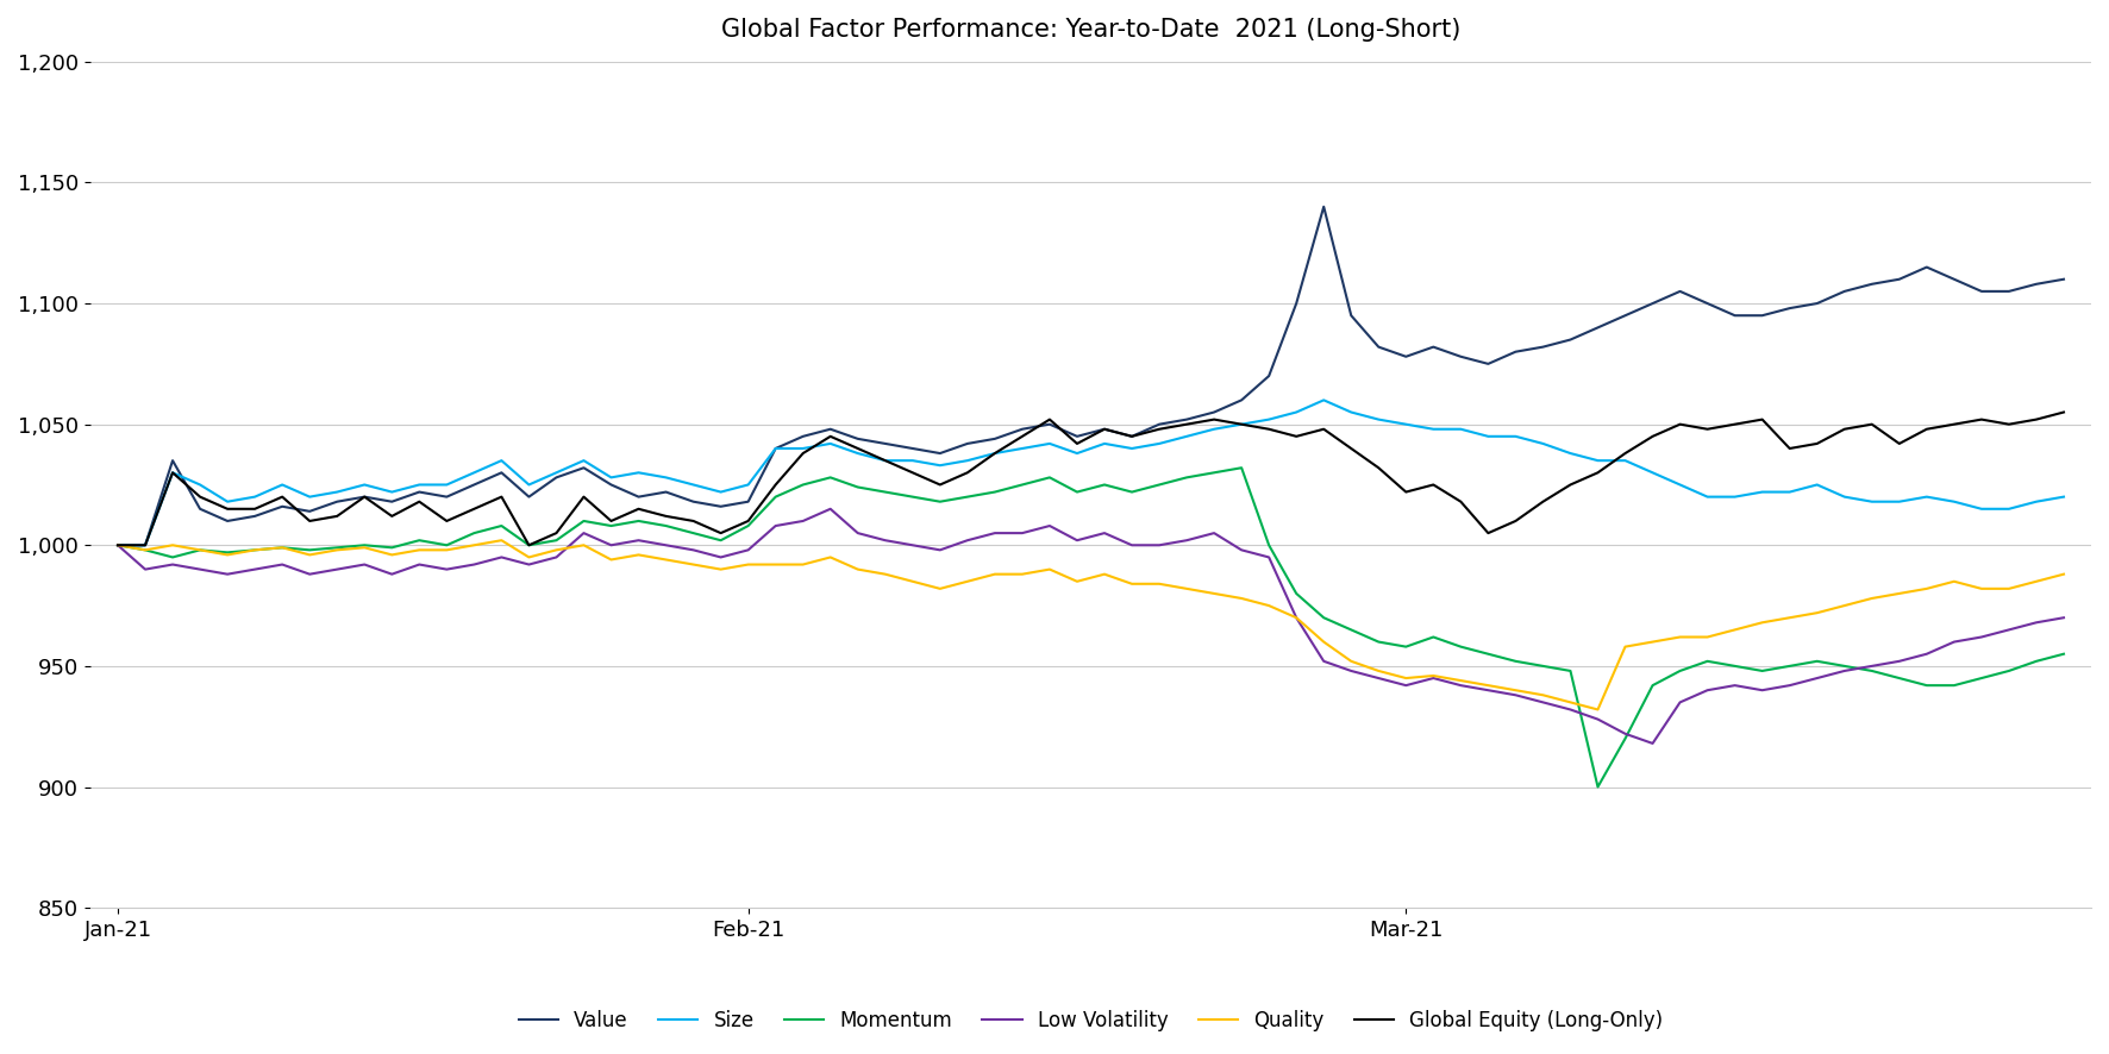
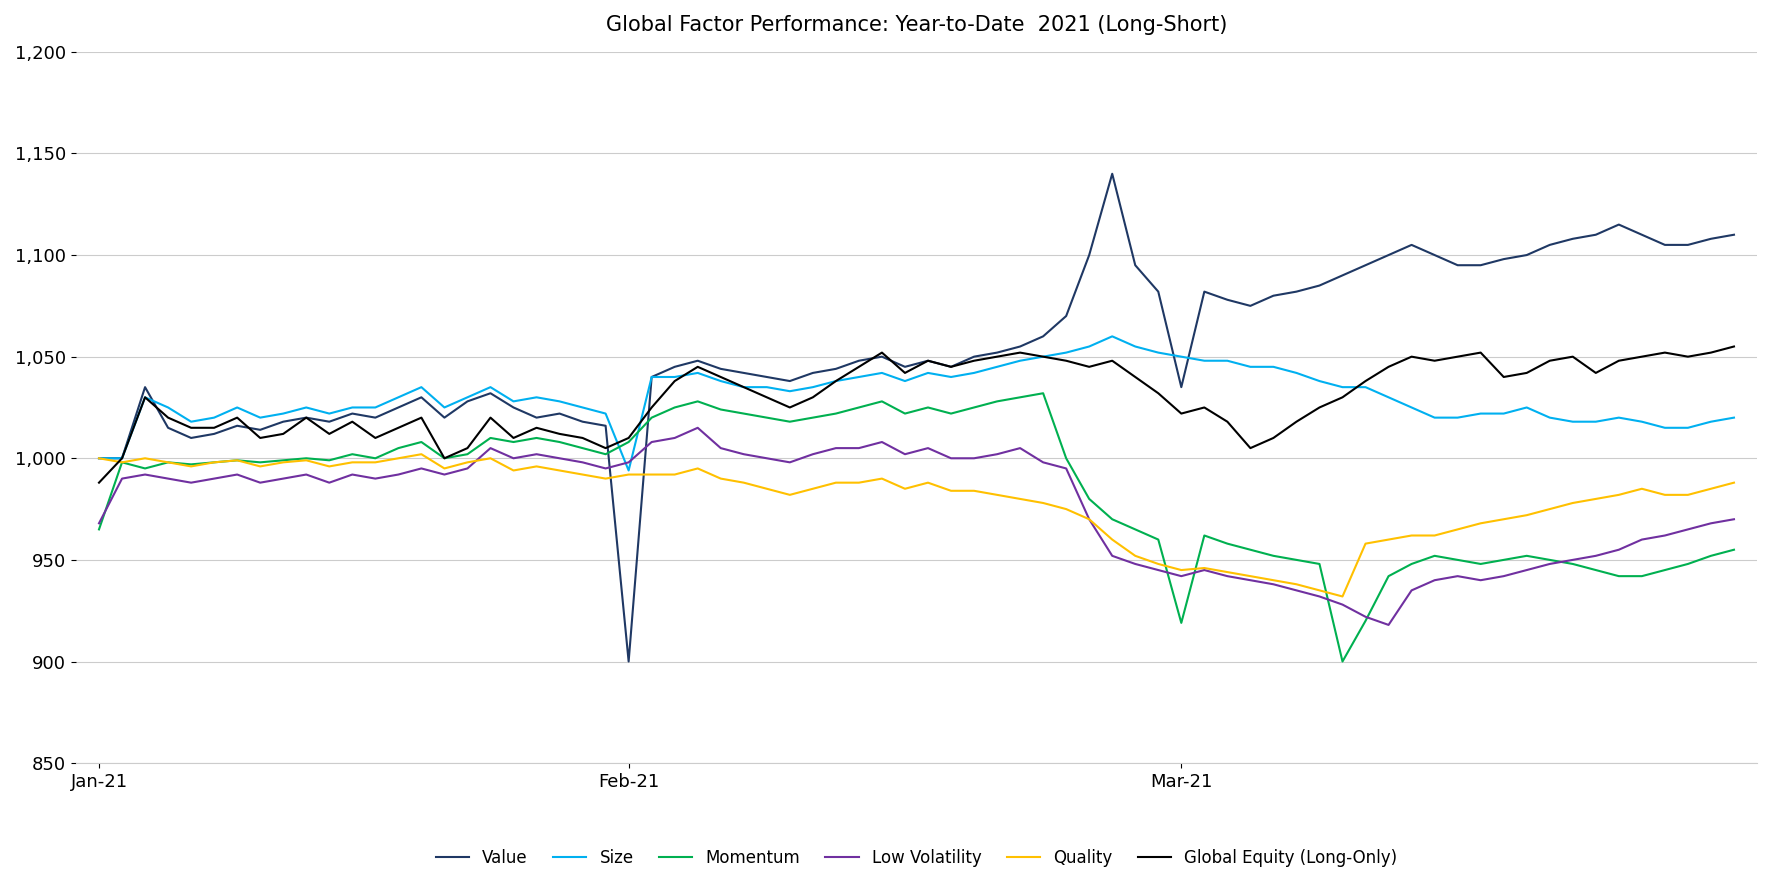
Momentum/Jan-21: 1,000 -> 965
Low Volatility/Jan-21: 1,000 -> 968
Global Equity (Long-Only)/Jan-21: 1,000 -> 988
Value/Feb-21: 1,018 -> 900
Size/Feb-21: 1,025 -> 994
Value/Mar-21: 1,078 -> 1,035
Momentum/Mar-21: 958 -> 919
